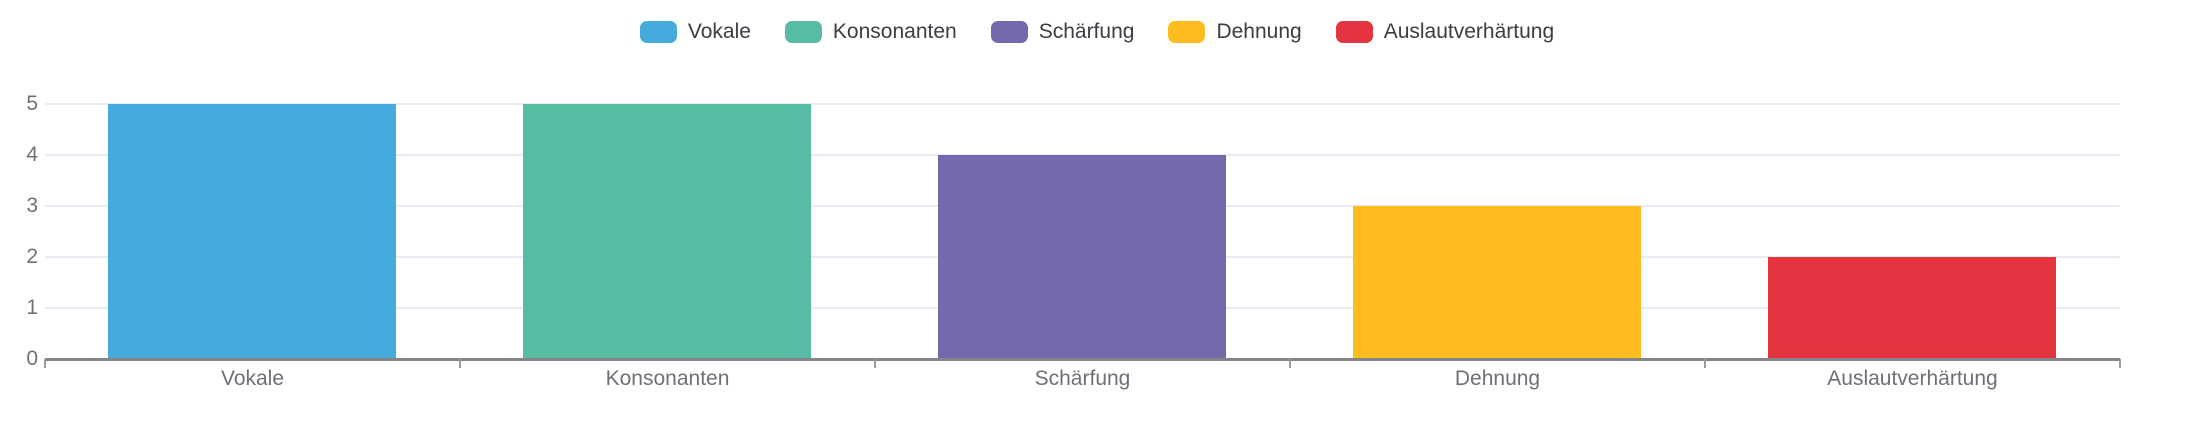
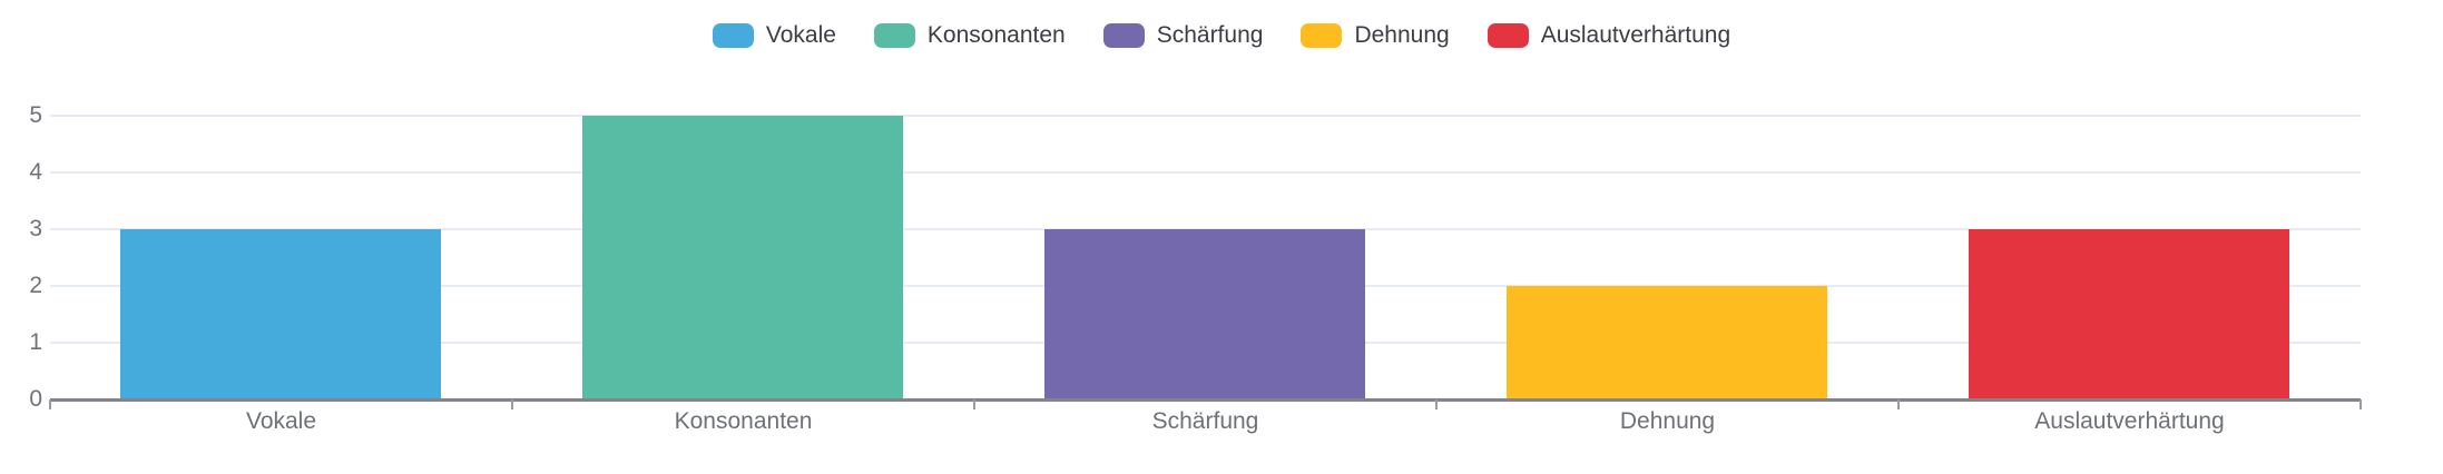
Vokale: 5 -> 3
Schärfung: 4 -> 3
Dehnung: 3 -> 2
Auslautverhärtung: 2 -> 3
